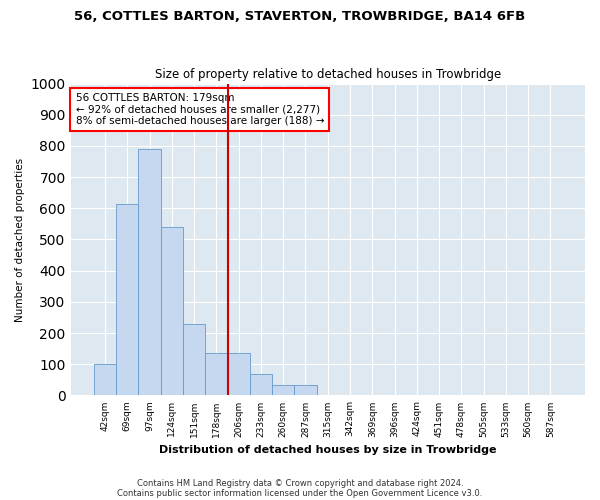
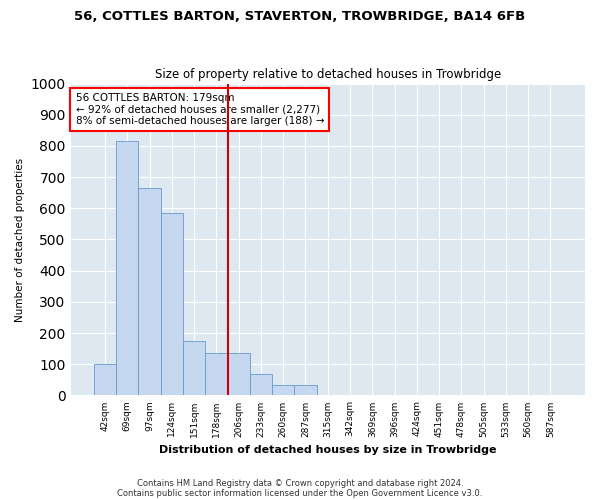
69sqm: 615 -> 815
97sqm: 790 -> 665
124sqm: 540 -> 585
151sqm: 230 -> 175
